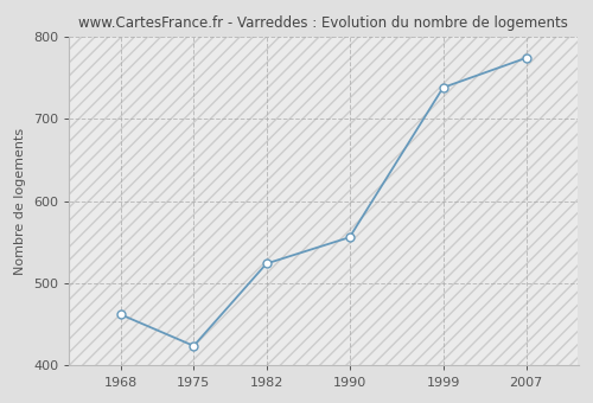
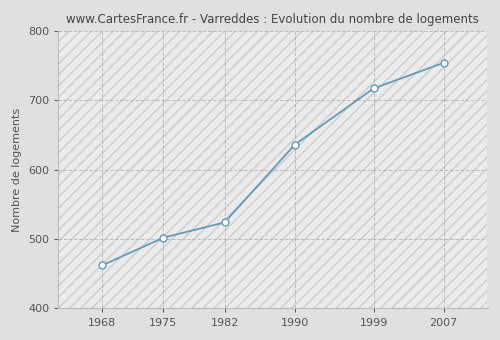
1975: 424 -> 502
1990: 556 -> 636
1999: 738 -> 717
2007: 774 -> 754
